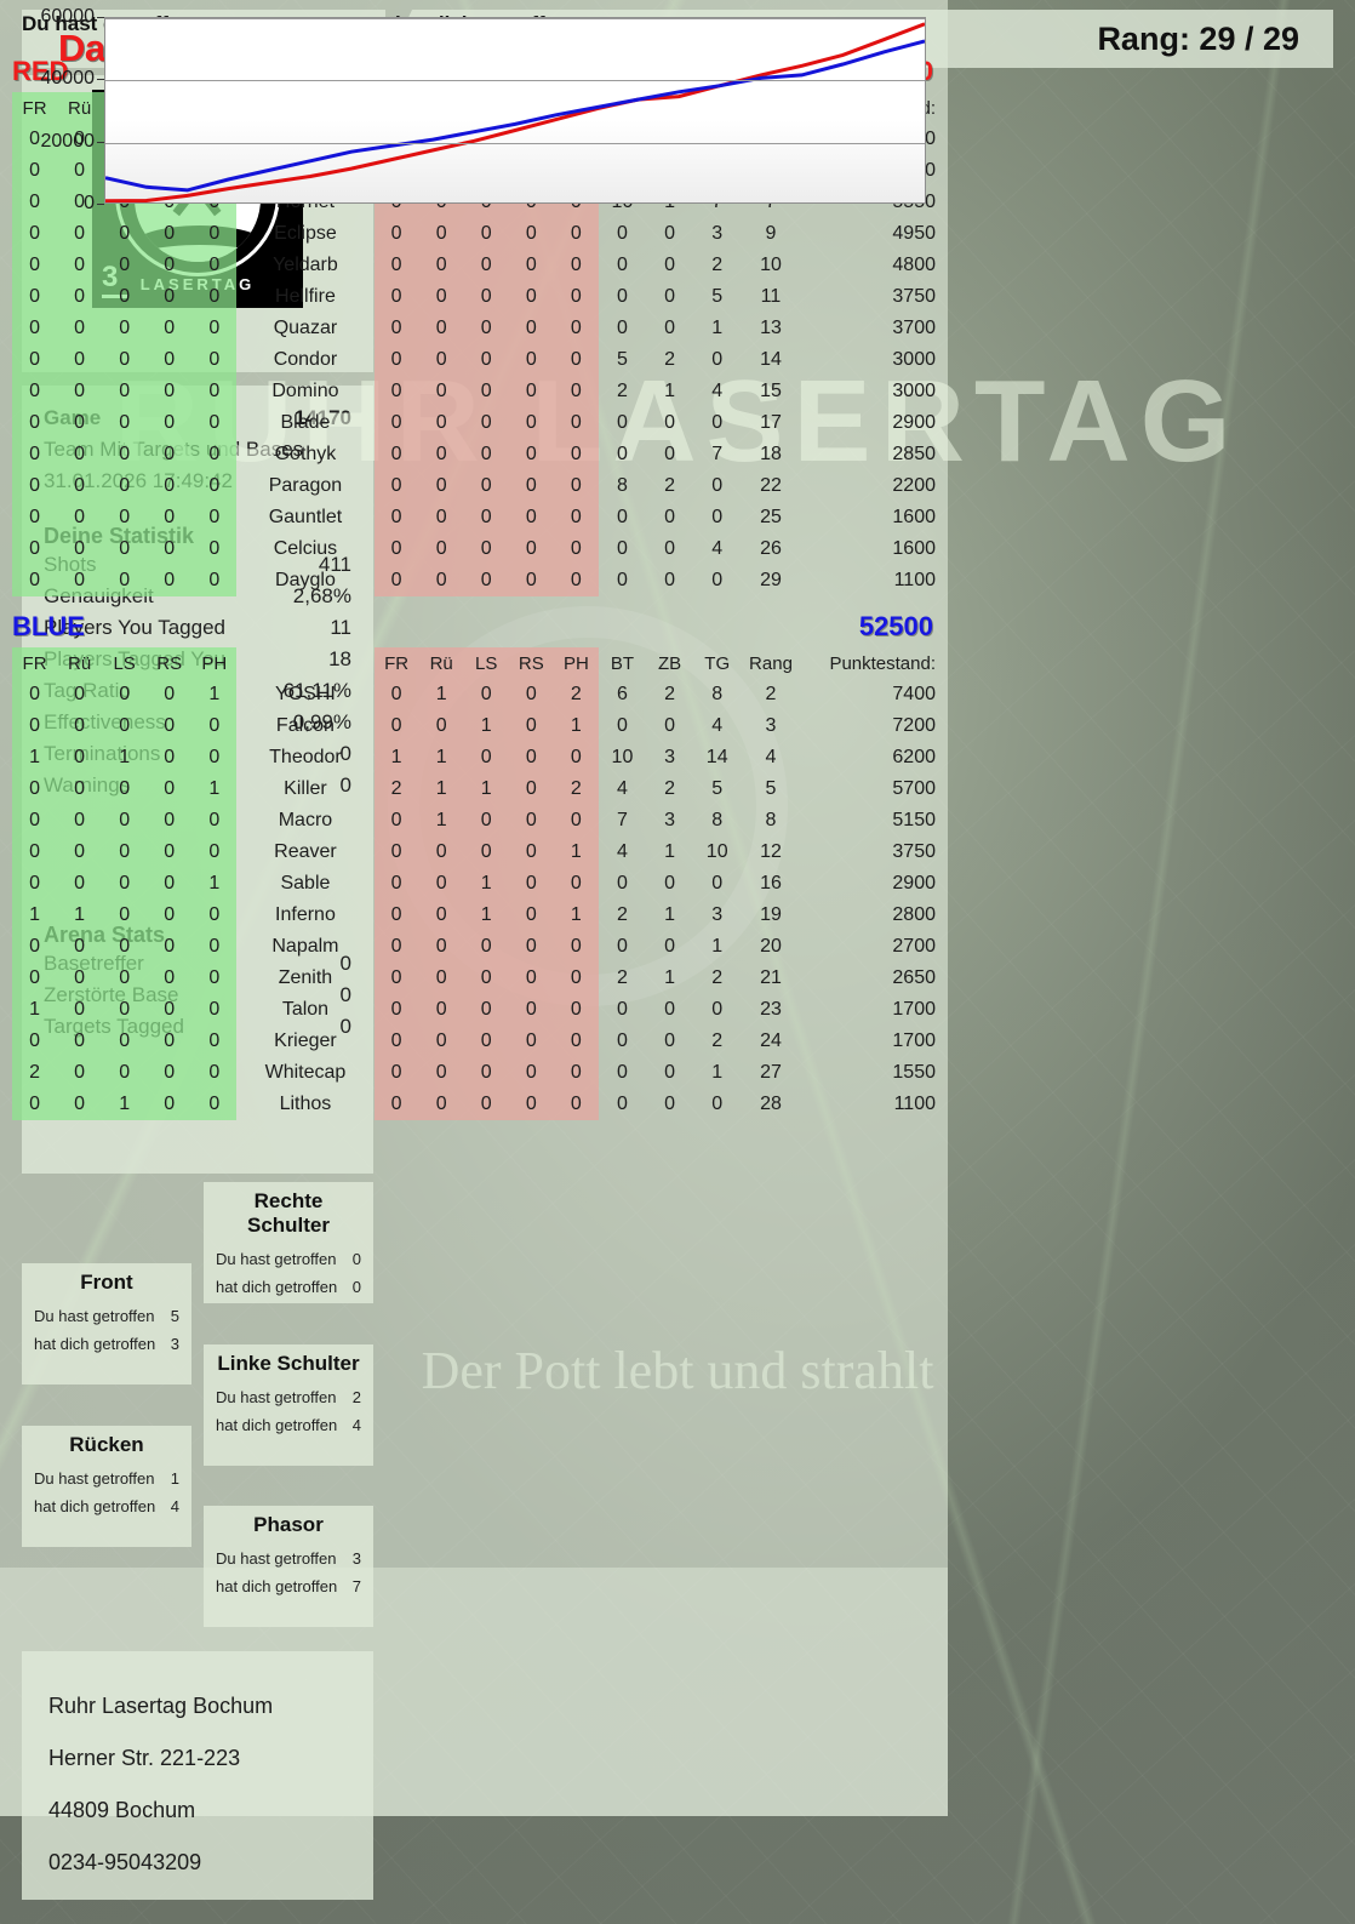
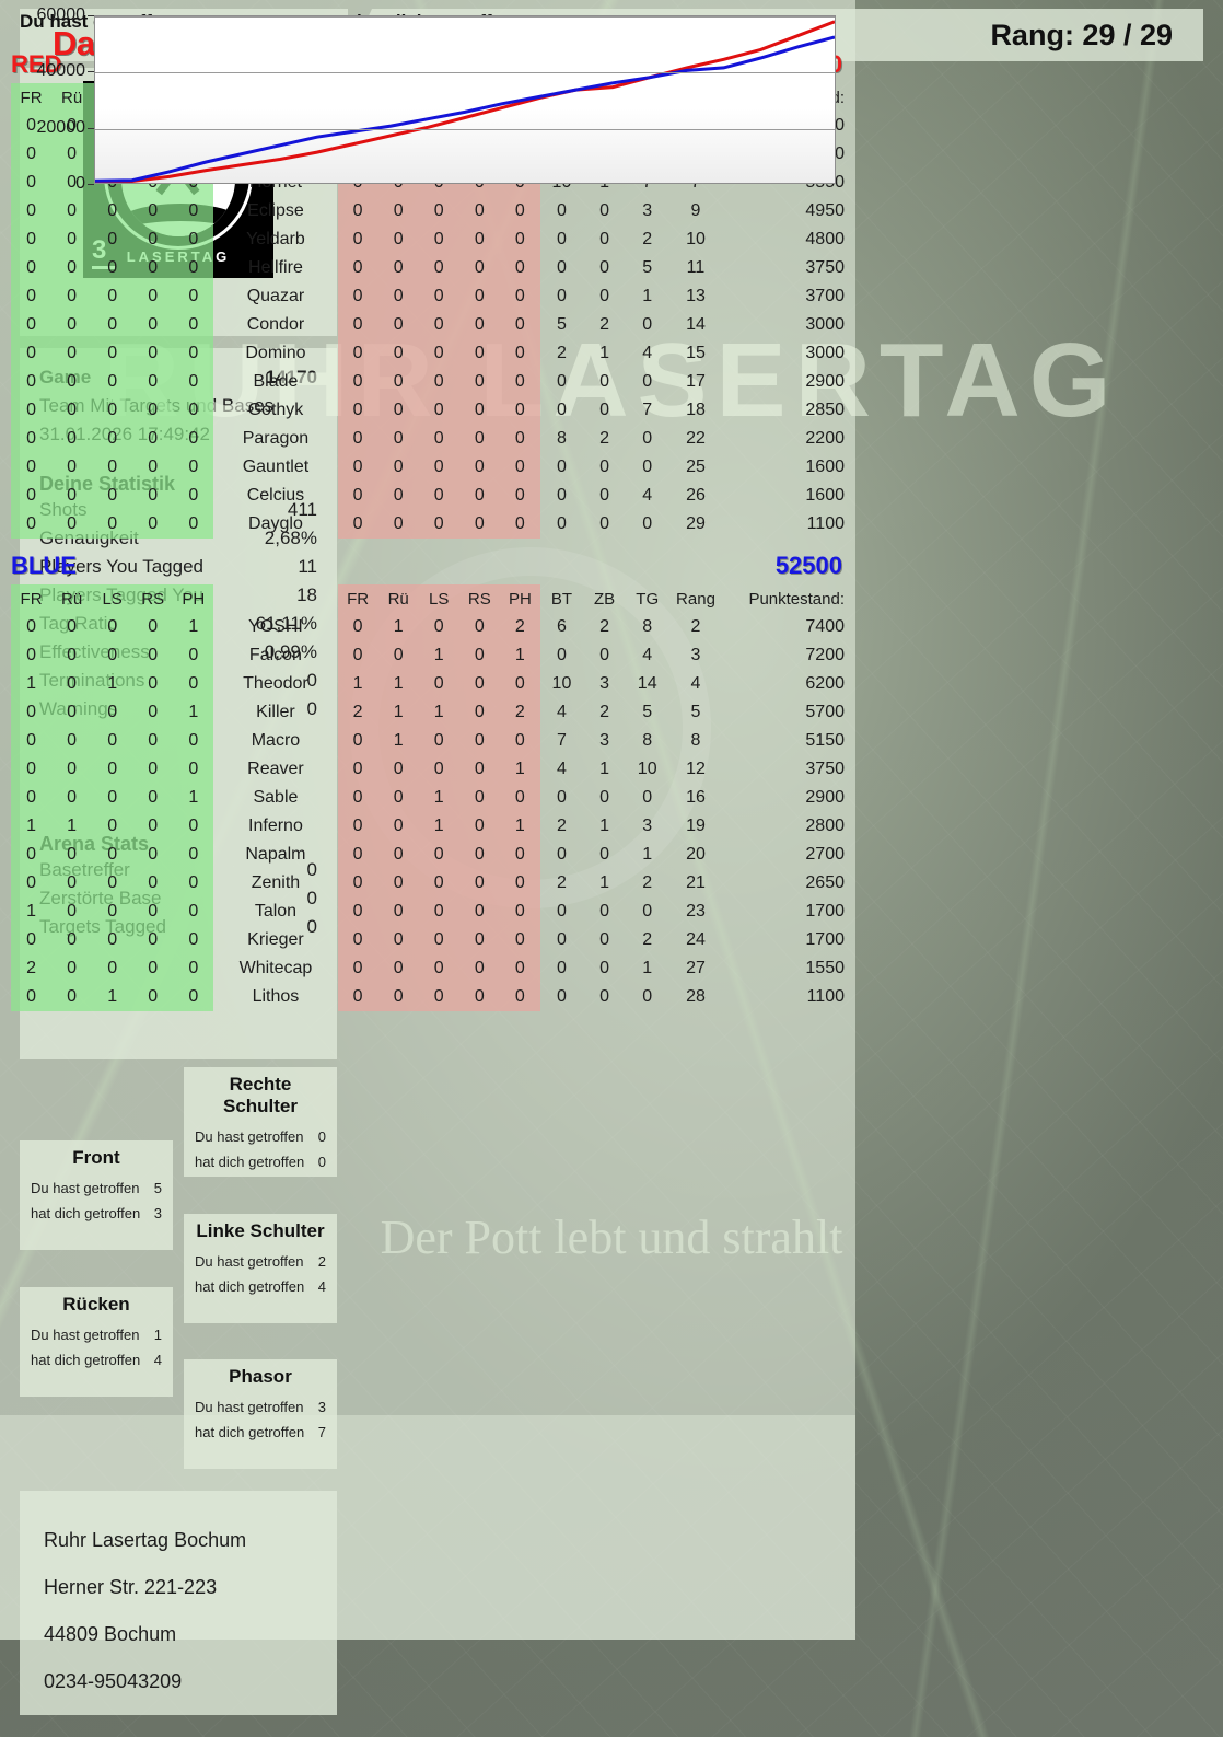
BLUE/0: 8000 -> 1000
BLUE/5: 5000 -> 1000
